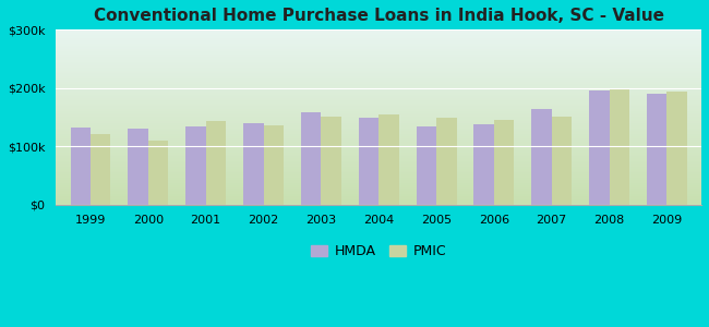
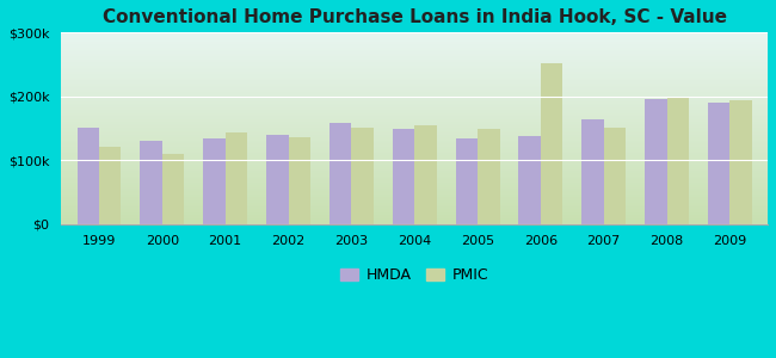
HMDA/1999: $132k -> $150k
PMIC/2006: $145k -> $252k
